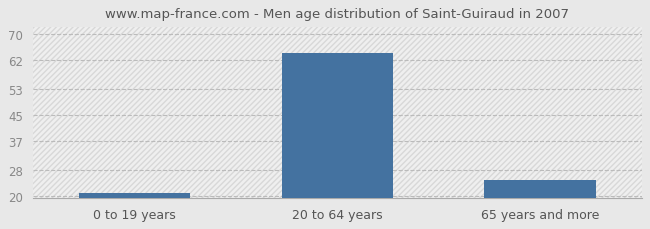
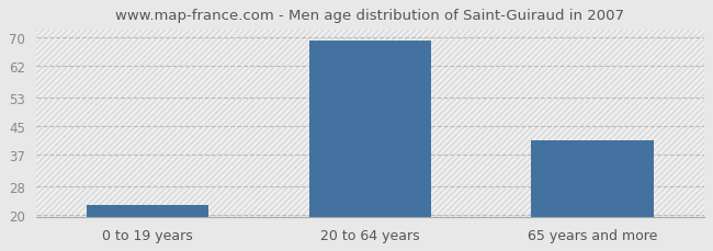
0 to 19 years: 21 -> 23
20 to 64 years: 64 -> 69
65 years and more: 25 -> 41
